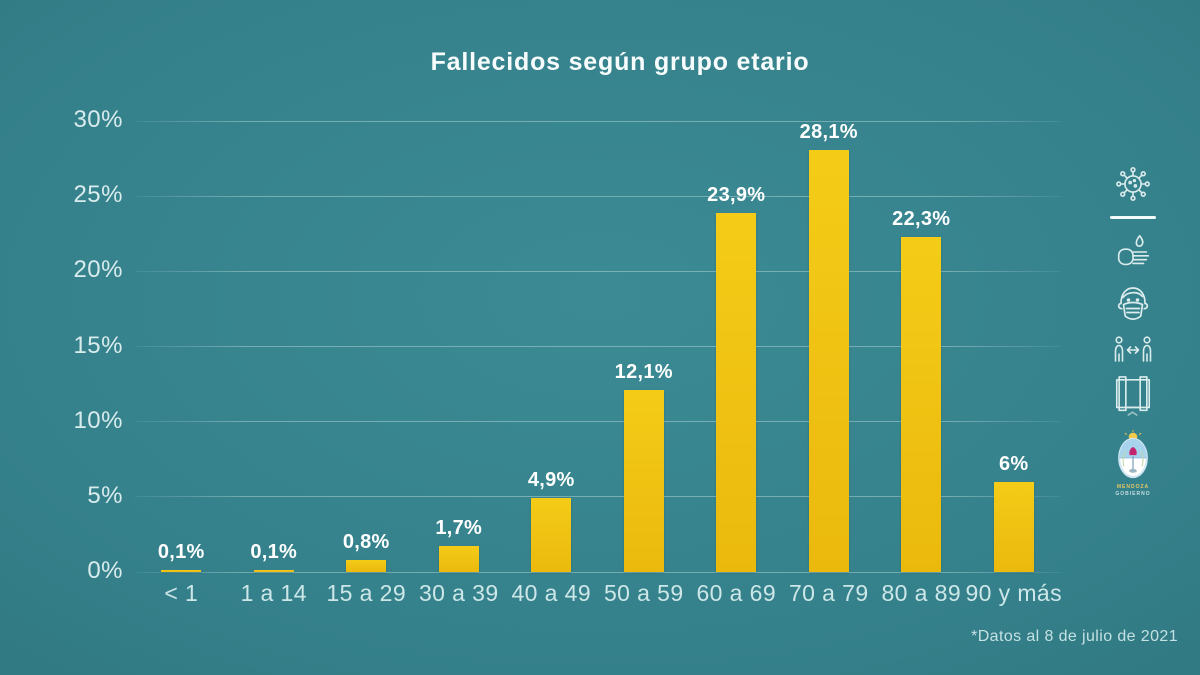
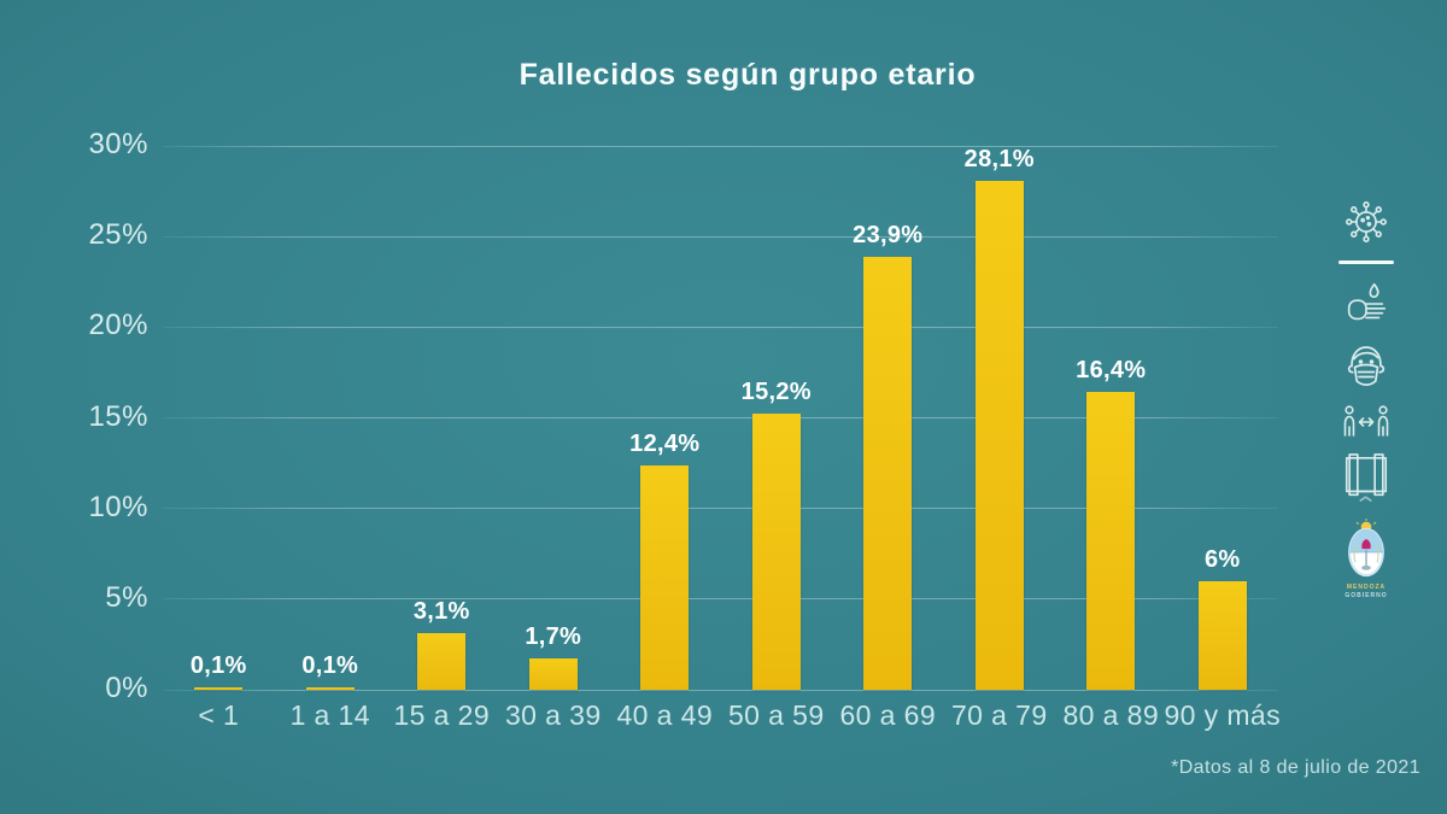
15 a 29: 0,8% -> 3,1%
40 a 49: 4,9% -> 12,4%
50 a 59: 12,1% -> 15,2%
80 a 89: 22,3% -> 16,4%
